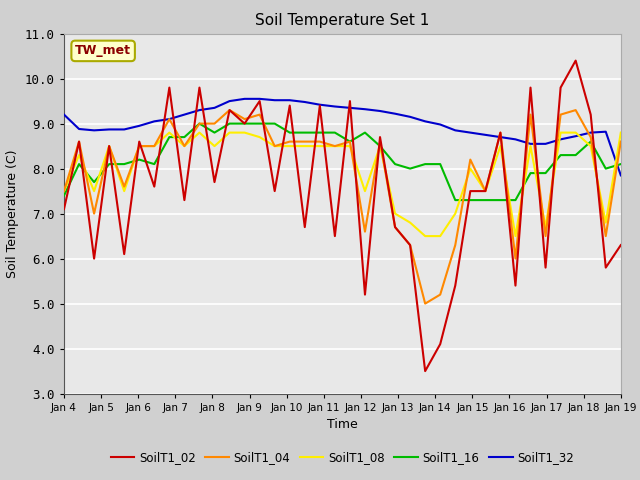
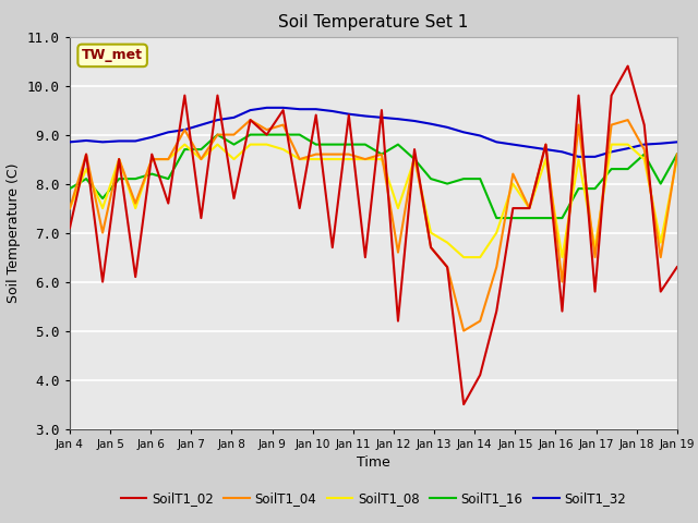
SoilT1_16/Jan 4: 7.4 -> 7.9
SoilT1_32/Jan 4: 9.20 -> 8.85
SoilT1_08/Jan 19: 8.8 -> 8.5
SoilT1_16/Jan 19: 8.1 -> 8.6
SoilT1_32/Jan 19: 7.85 -> 8.85
